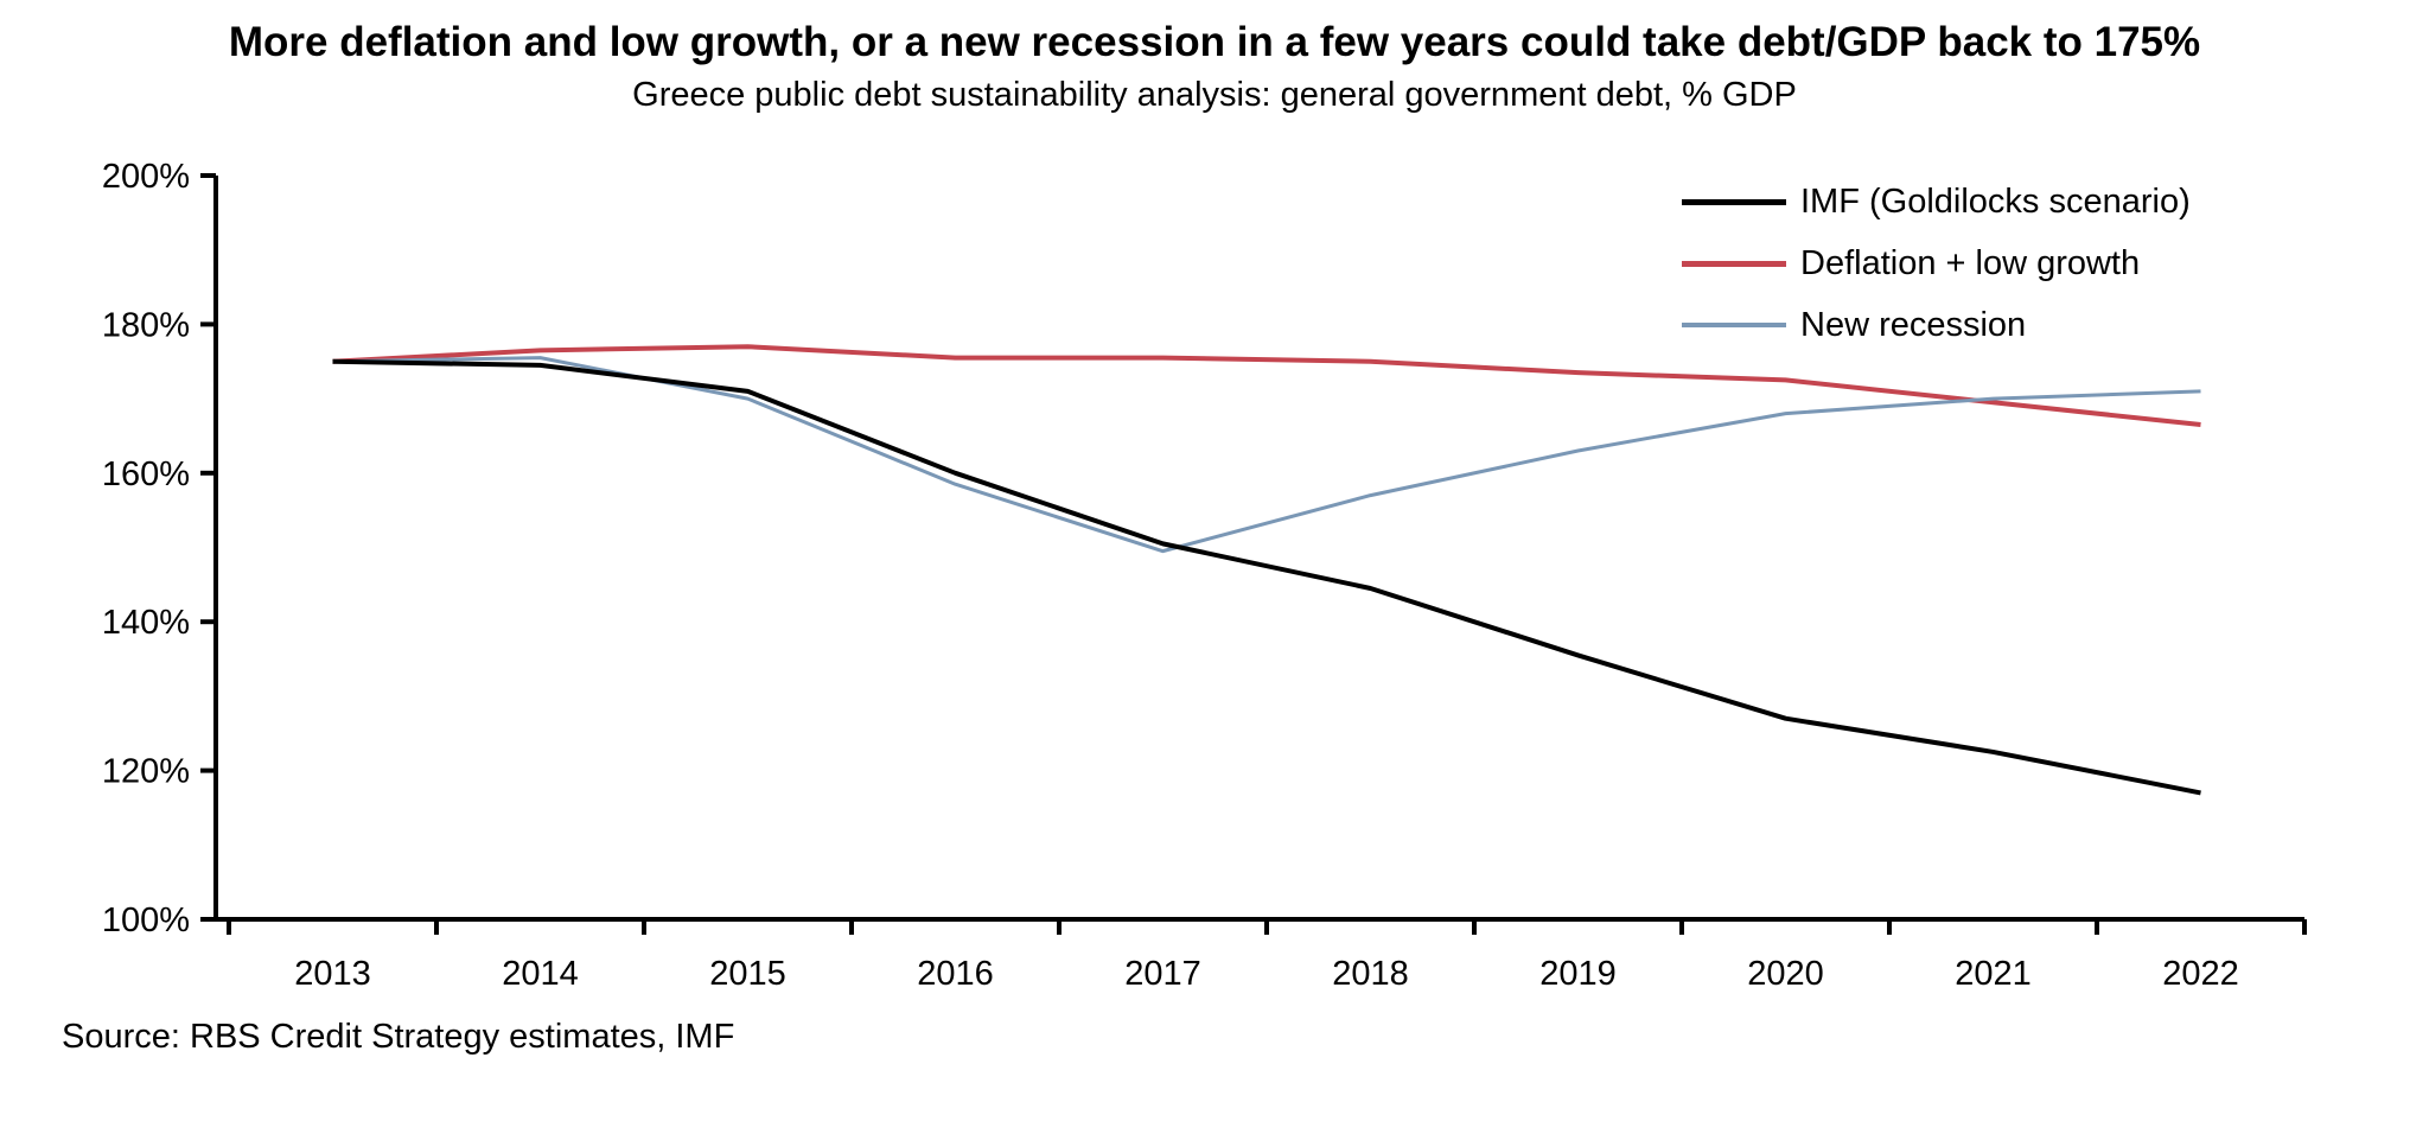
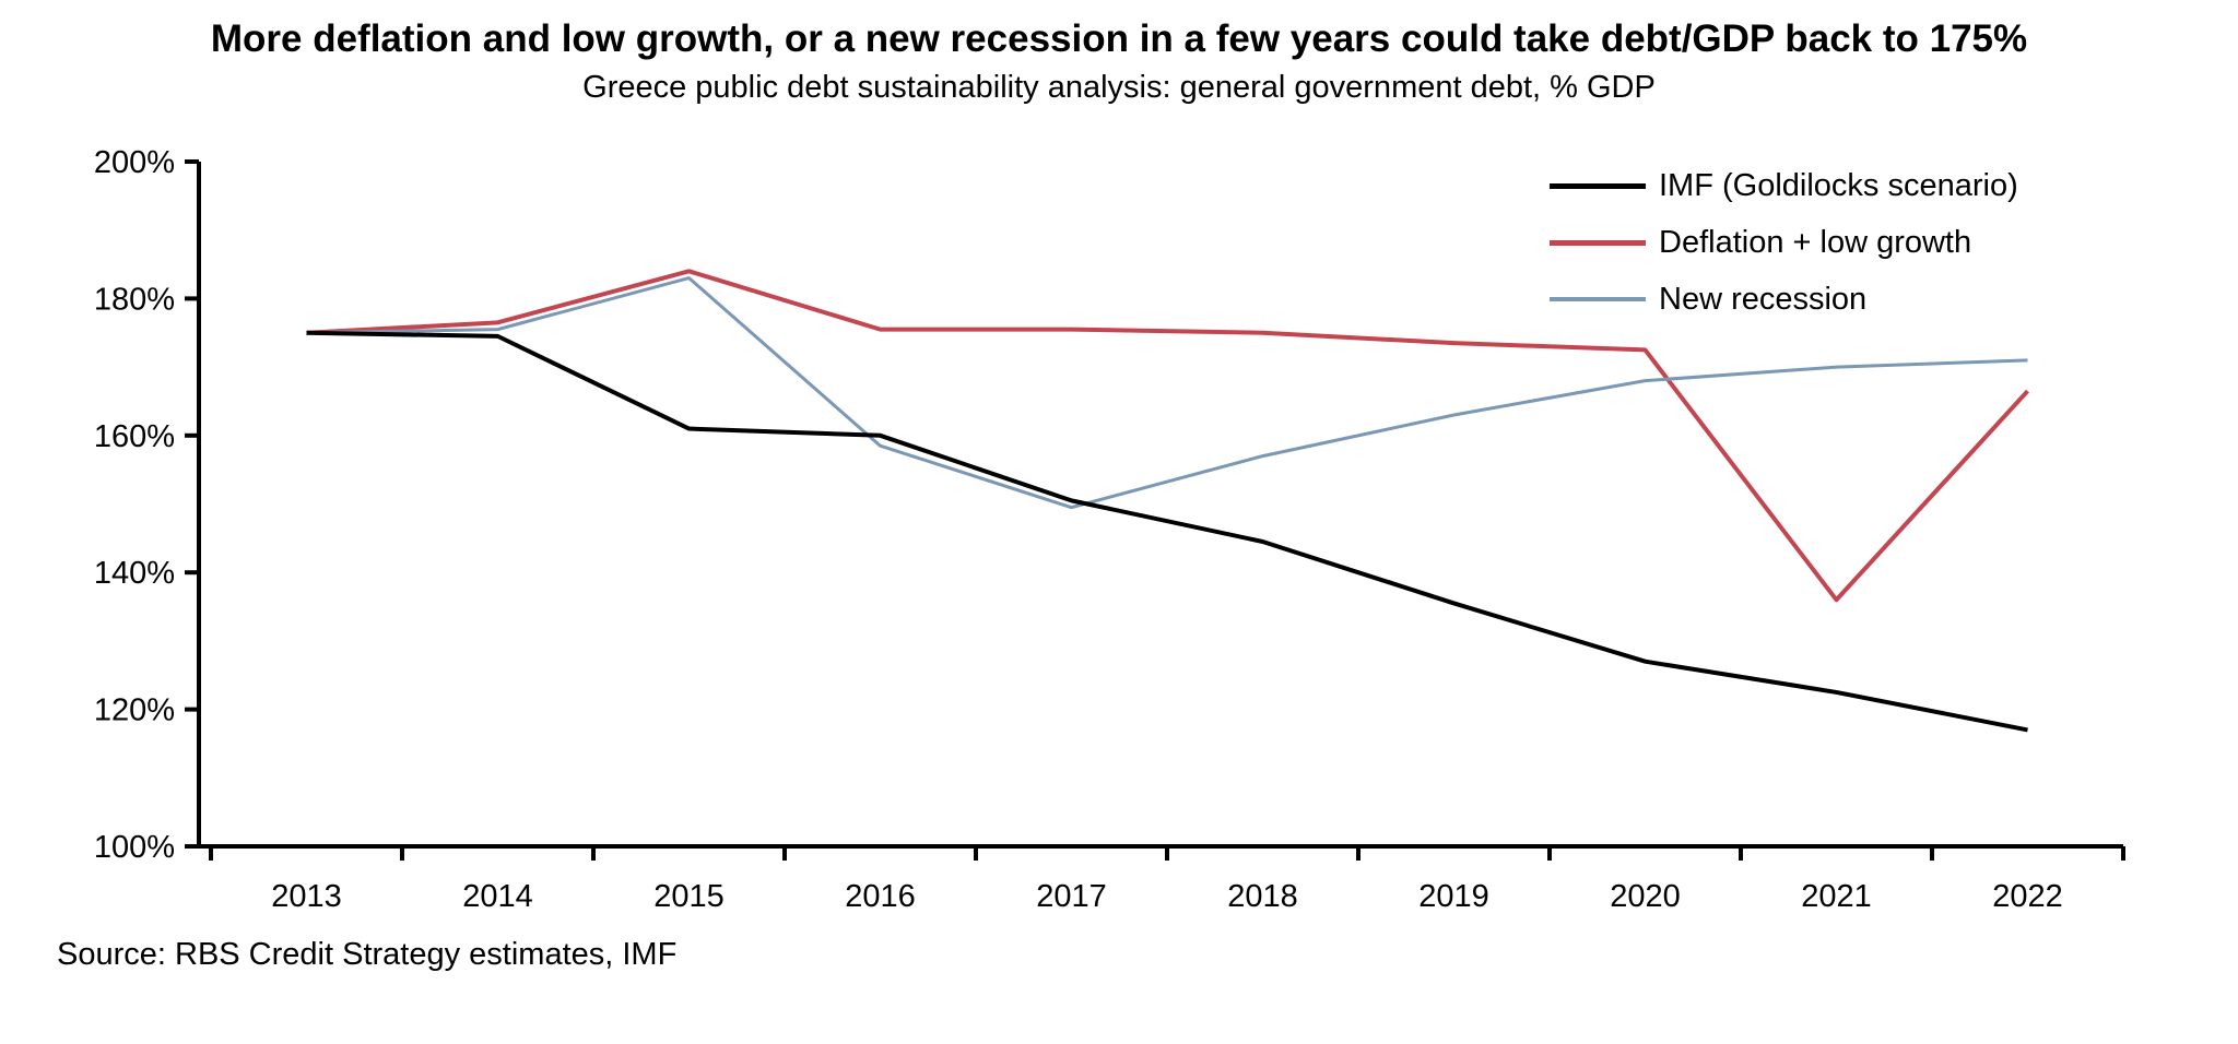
IMF (Goldilocks scenario)/2015: 171% -> 161%
Deflation + low growth/2015: 177% -> 184%
New recession/2015: 170% -> 183%
Deflation + low growth/2021: 170% -> 136%
